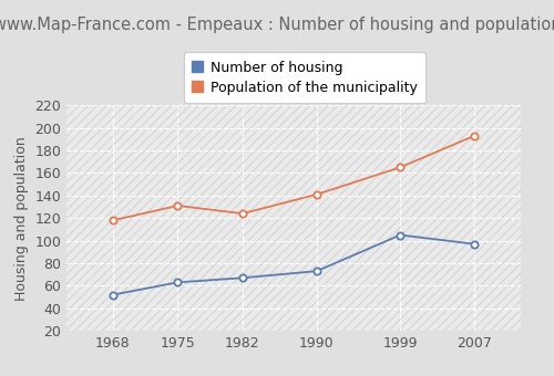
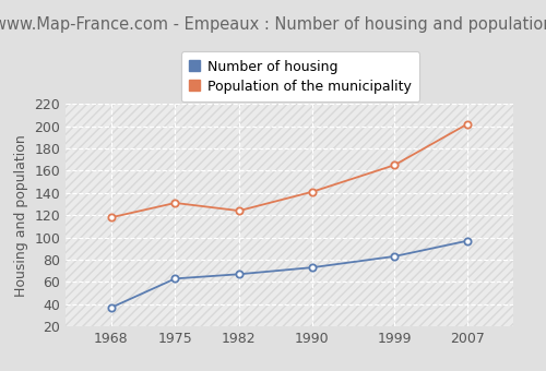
Number of housing/1968: 52 -> 37
Number of housing/1999: 105 -> 83
Population of the municipality/2007: 193 -> 202
